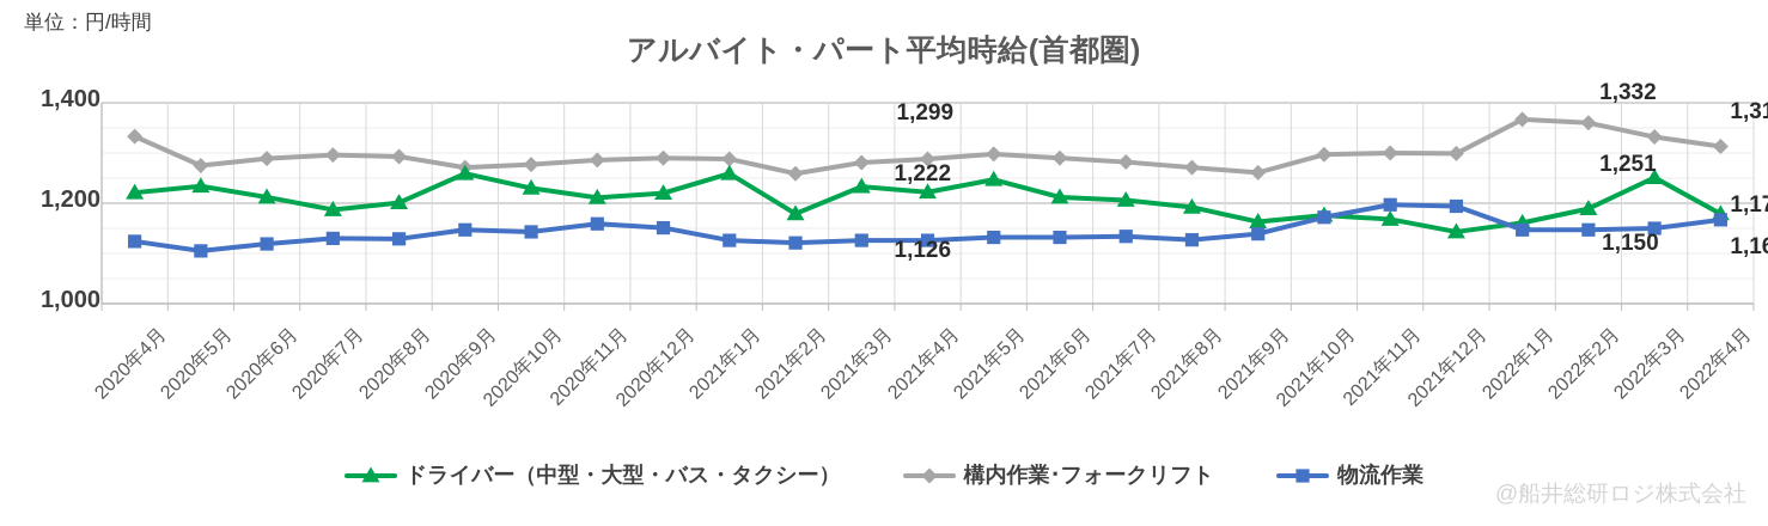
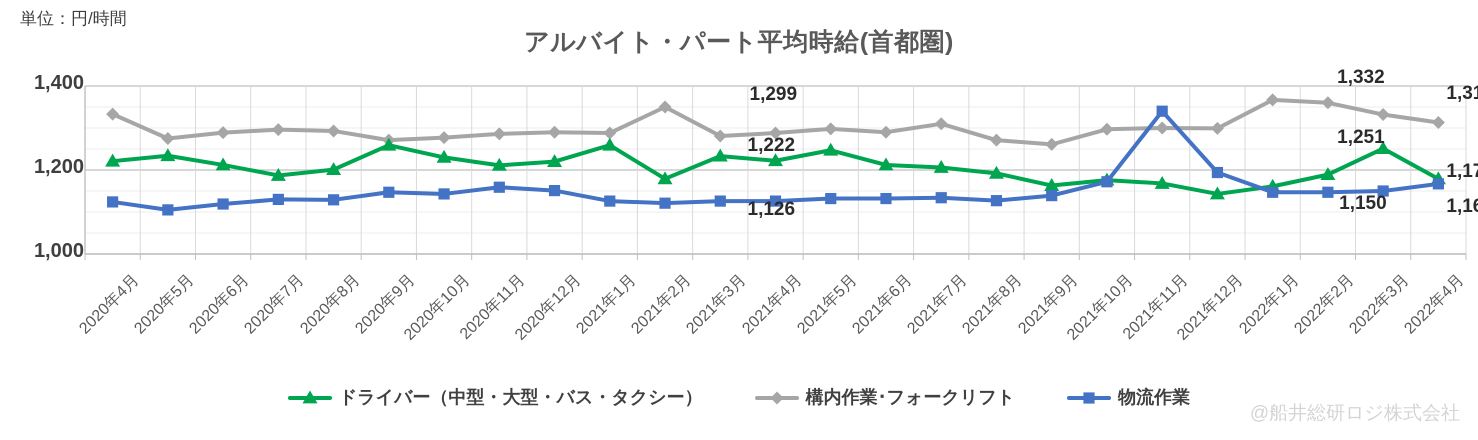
構内作業･フォークリフト/2021年2月: 1260 -> 1350
構内作業･フォークリフト/2021年7月: 1280 -> 1310
物流作業/2021年11月: 1200 -> 1340
